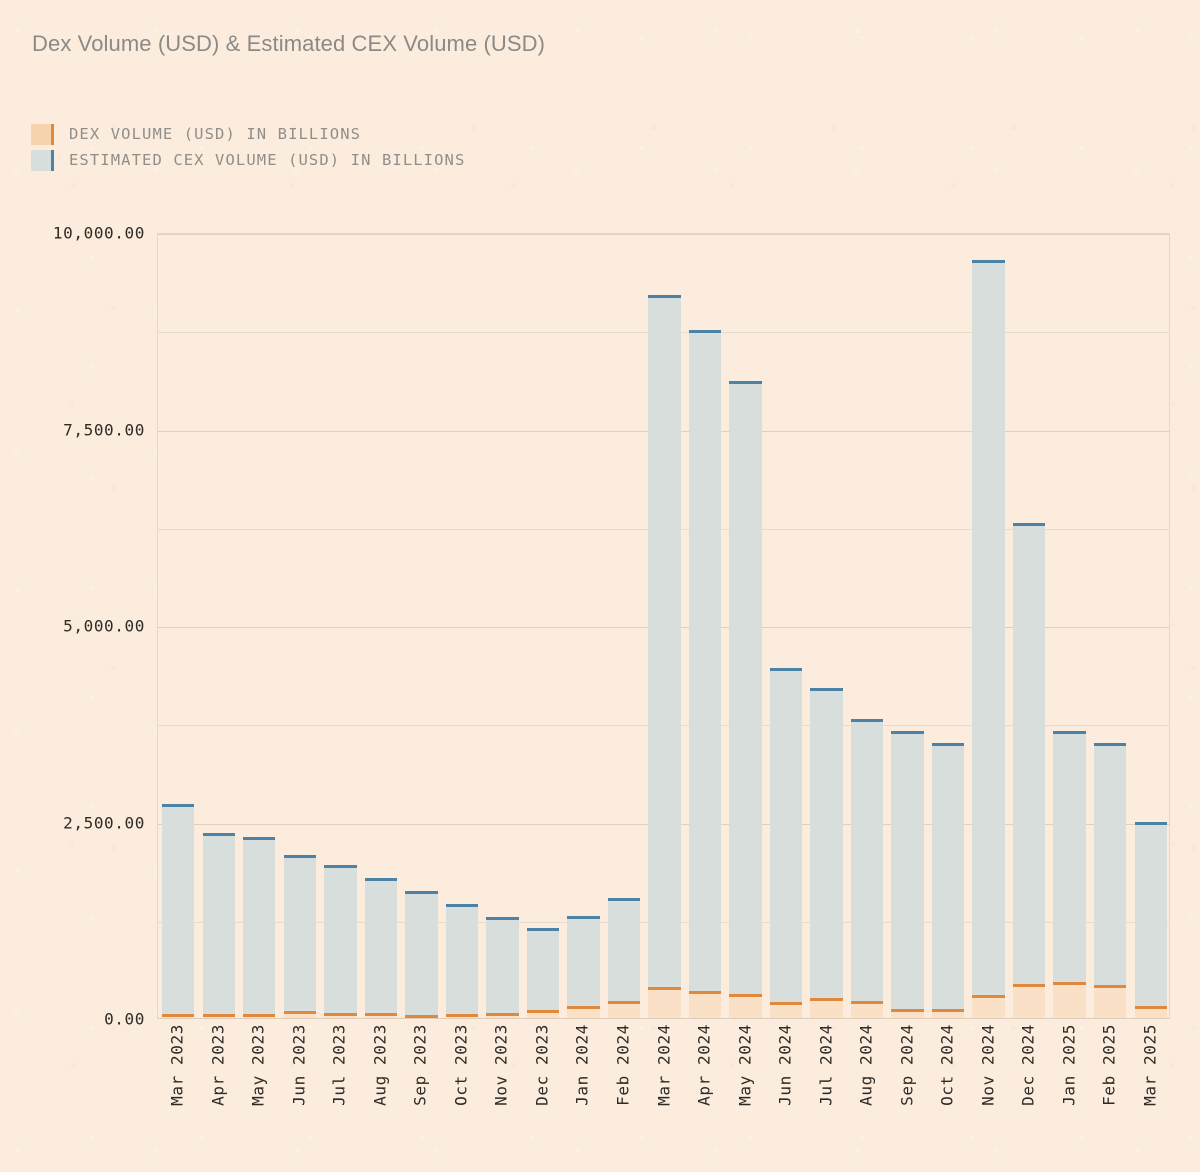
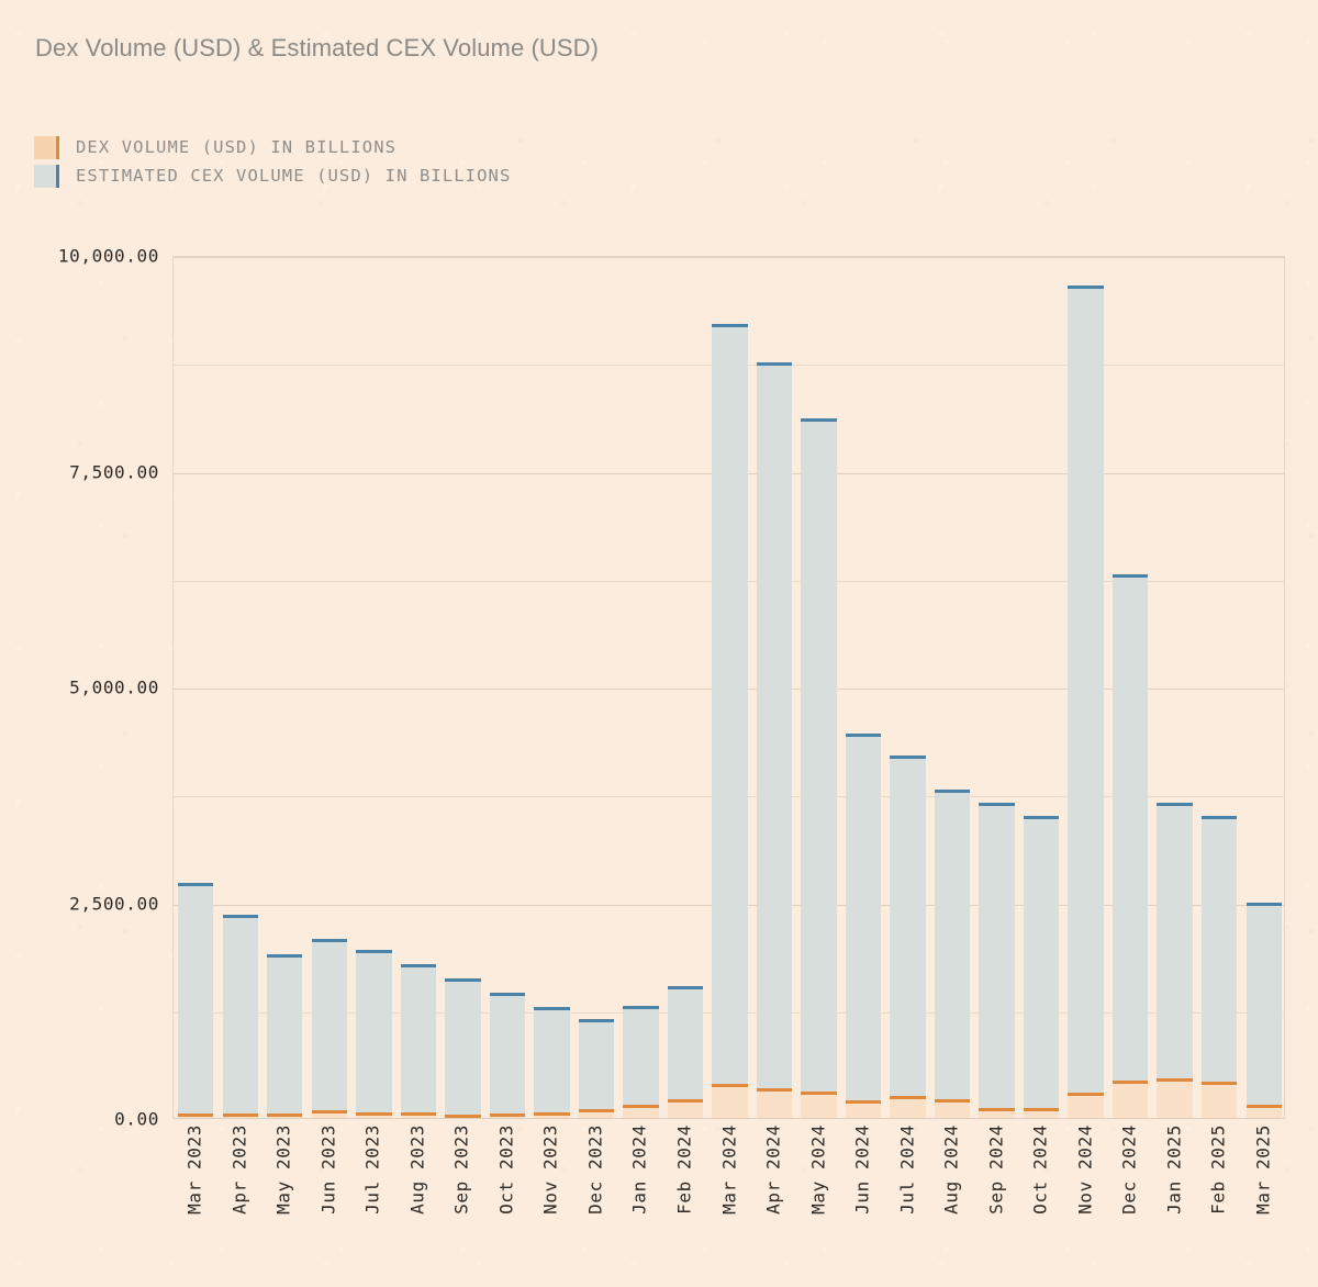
ESTIMATED CEX VOLUME (USD) IN BILLIONS/May 2023: 2300 -> 1900
